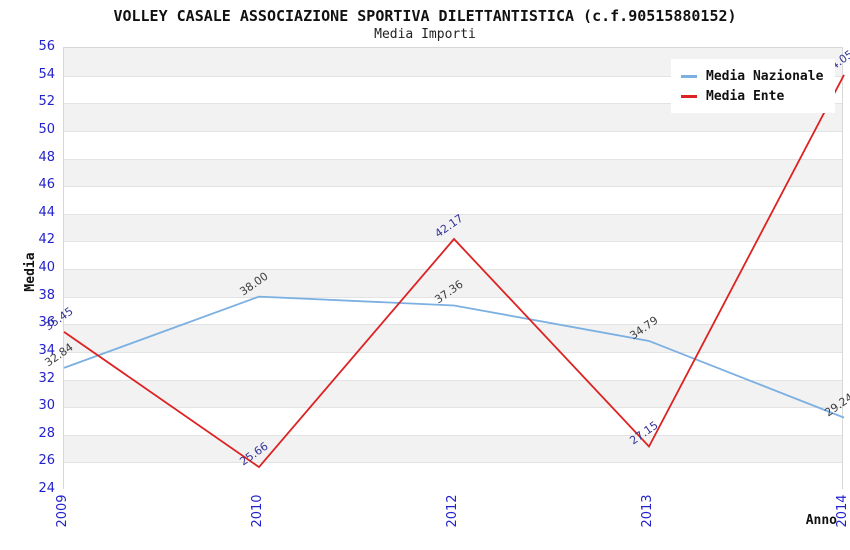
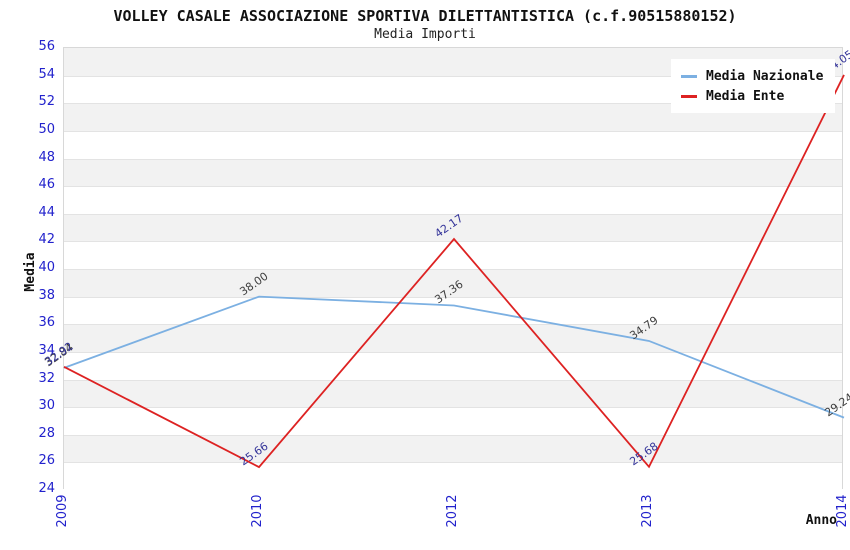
Media Ente/2009: 35.45 -> 32.92
Media Ente/2013: 27.15 -> 25.68
